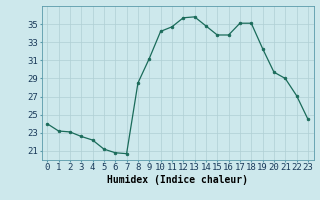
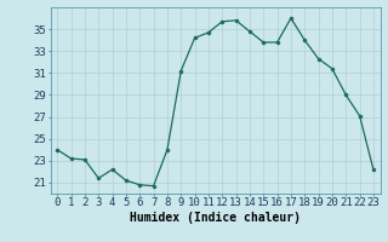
3: 22.6 -> 21.4
8: 28.5 -> 24.0
17: 35.1 -> 36.0
18: 35.1 -> 34.0
20: 29.7 -> 31.4
23: 24.5 -> 22.2
